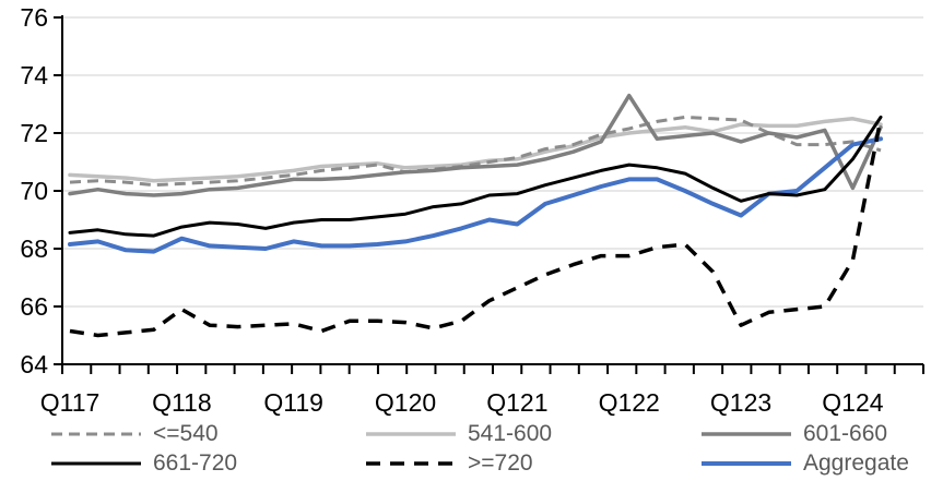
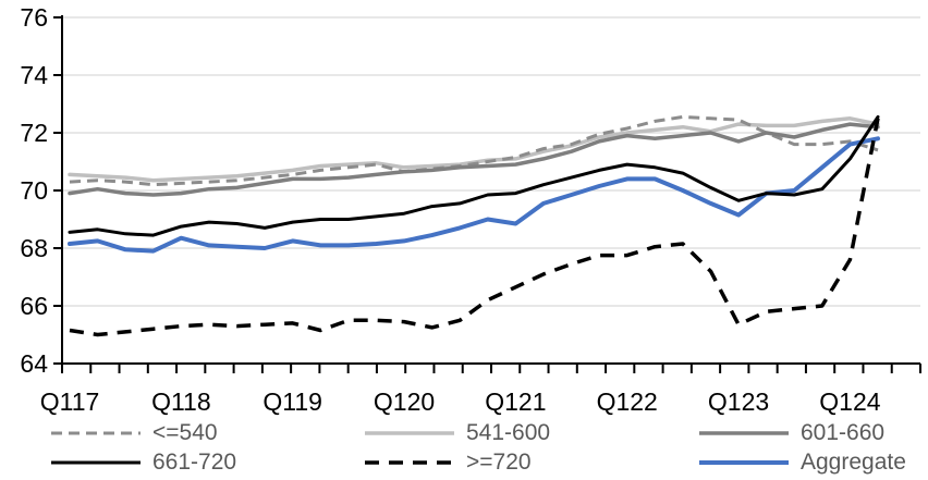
>=720/Q118: 65.9 -> 65.3
601-660/Q122: 73.3 -> 71.9
601-660/Q124: 70.1 -> 72.3
